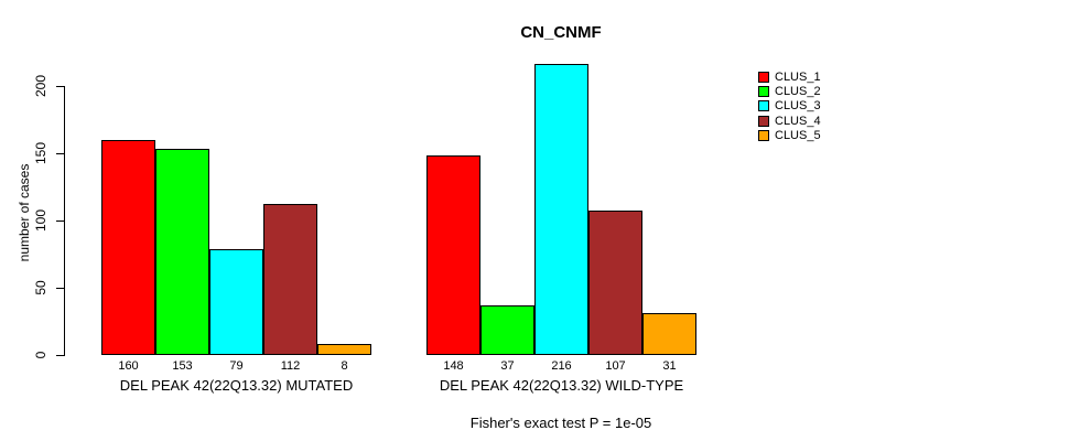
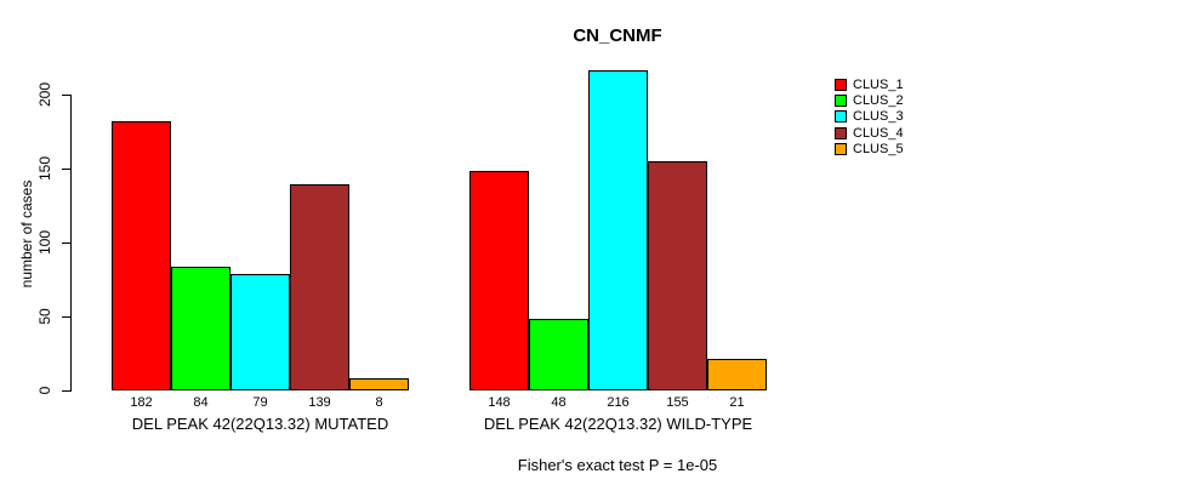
CLUS_1/DEL PEAK 42(22Q13.32) MUTATED: 160 -> 182
CLUS_2/DEL PEAK 42(22Q13.32) MUTATED: 153 -> 84
CLUS_4/DEL PEAK 42(22Q13.32) MUTATED: 112 -> 139
CLUS_2/DEL PEAK 42(22Q13.32) WILD-TYPE: 37 -> 48
CLUS_4/DEL PEAK 42(22Q13.32) WILD-TYPE: 107 -> 155
CLUS_5/DEL PEAK 42(22Q13.32) WILD-TYPE: 31 -> 21
